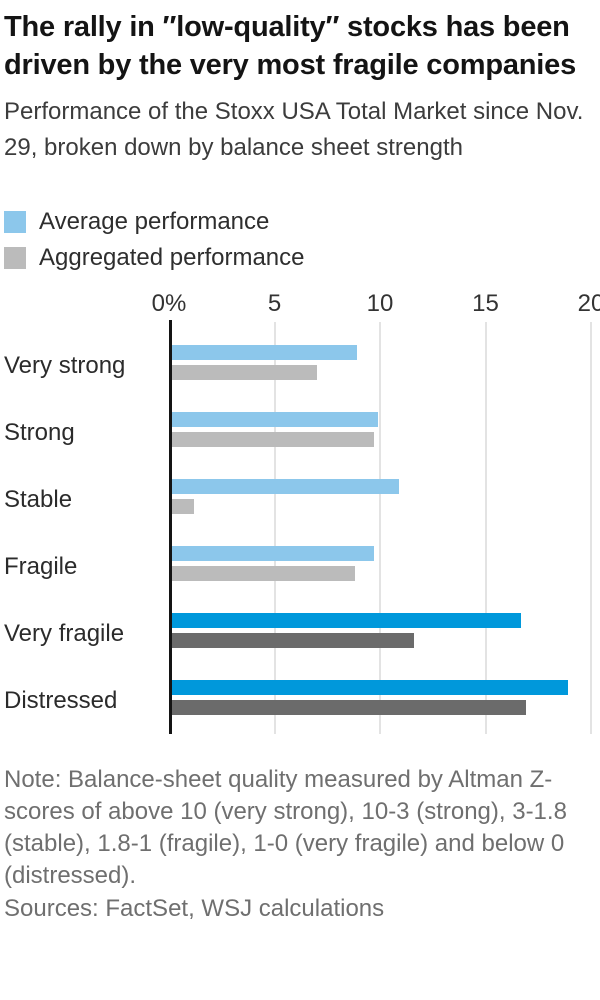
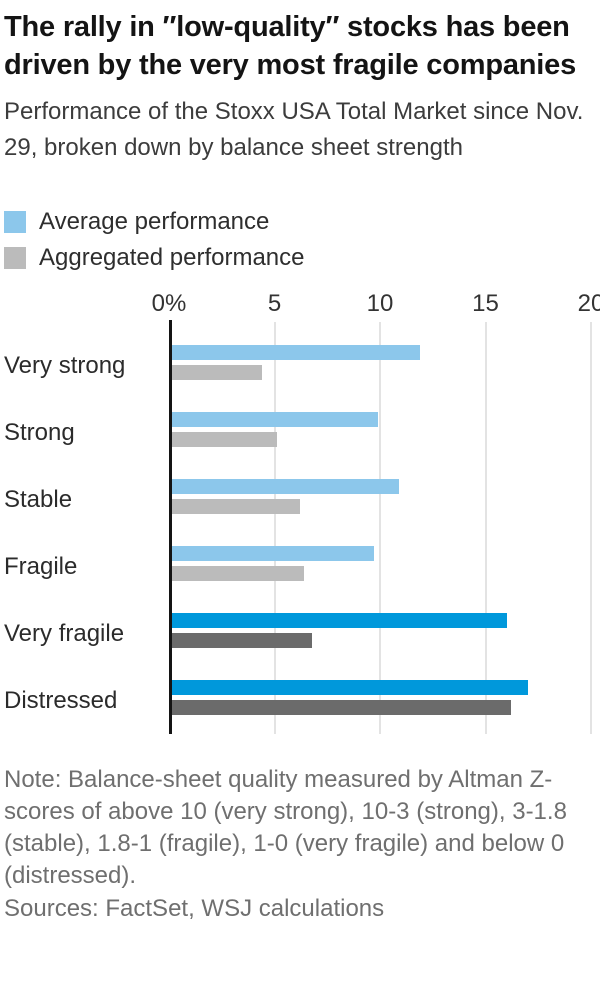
Average performance/Very strong: 8.9 -> 11.9
Aggregated performance/Very strong: 7.0 -> 4.4
Aggregated performance/Strong: 9.7 -> 5.1
Aggregated performance/Stable: 1.2 -> 6.2
Aggregated performance/Fragile: 8.8 -> 6.4
Average performance/Very fragile: 16.7 -> 16.0
Aggregated performance/Very fragile: 11.6 -> 6.8
Average performance/Distressed: 18.9 -> 17.0
Aggregated performance/Distressed: 16.9 -> 16.2
